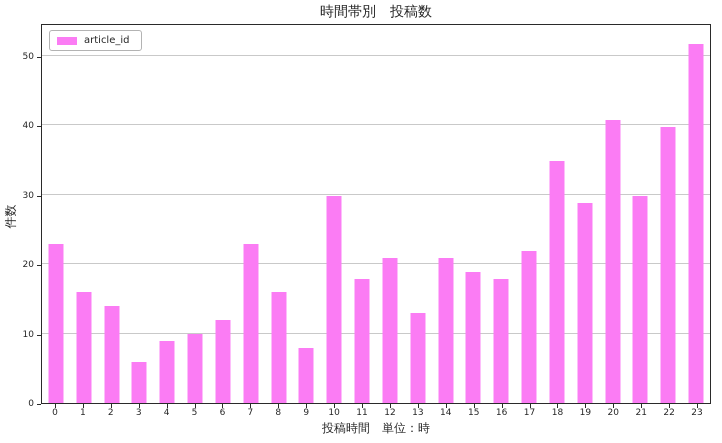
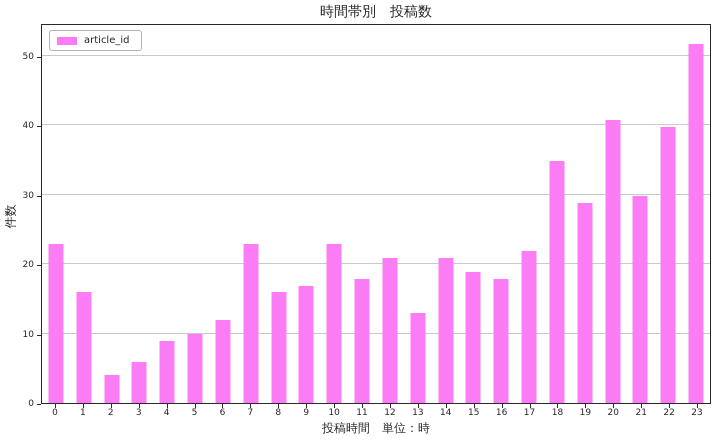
2: 14 -> 4
9: 8 -> 17
10: 30 -> 23
